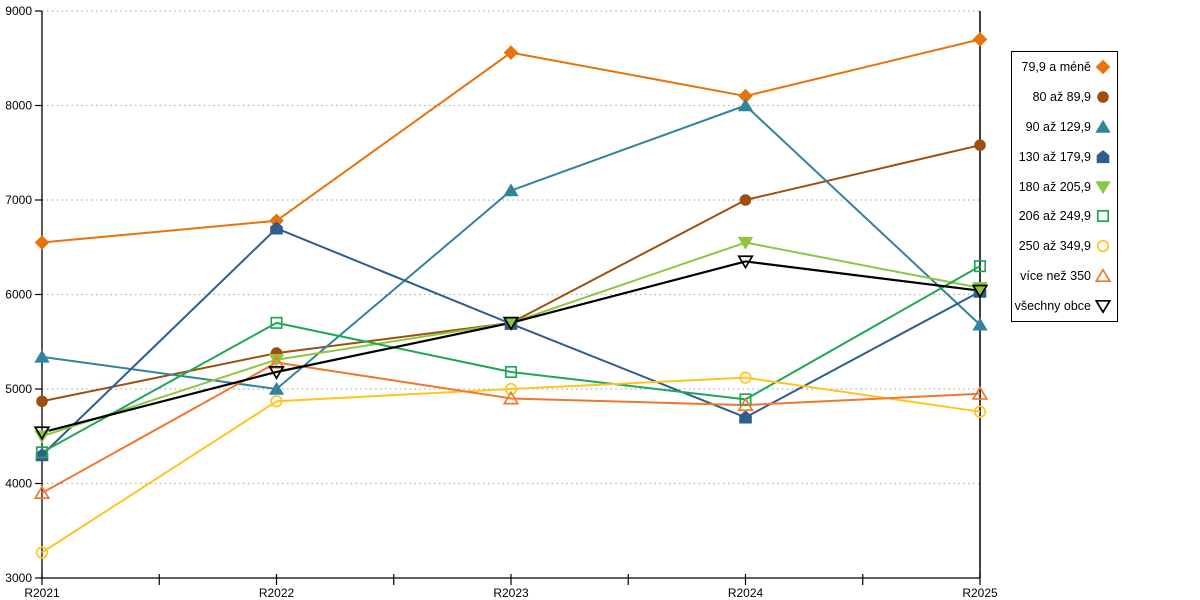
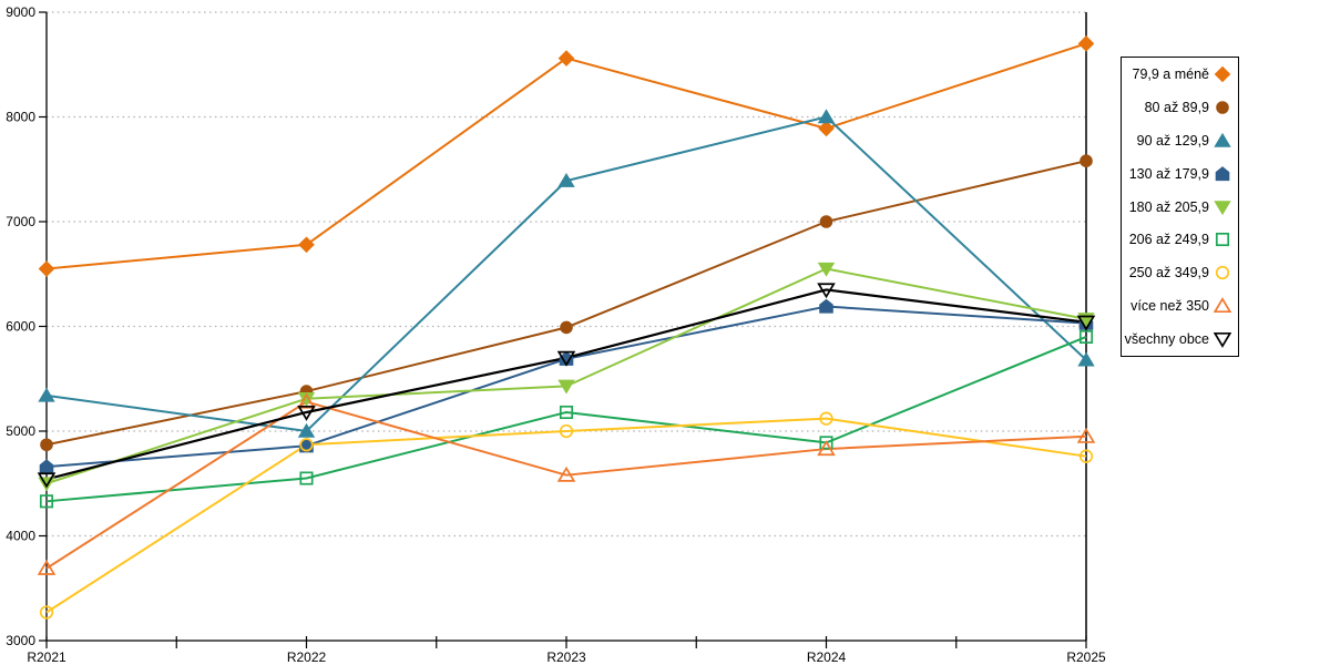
130 až 179,9/R2021: 4300 -> 4700
více než 350/R2021: 3900 -> 3700
130 až 179,9/R2022: 6700 -> 4900
206 až 249,9/R2022: 5700 -> 4600
80 až 89,9/R2023: 5700 -> 6000
90 až 129,9/R2023: 7100 -> 7400
180 až 205,9/R2023: 5700 -> 5400
více než 350/R2023: 4900 -> 4600
79,9 a méně/R2024: 8100 -> 7900
130 až 179,9/R2024: 4700 -> 6200
206 až 249,9/R2025: 6300 -> 5900
